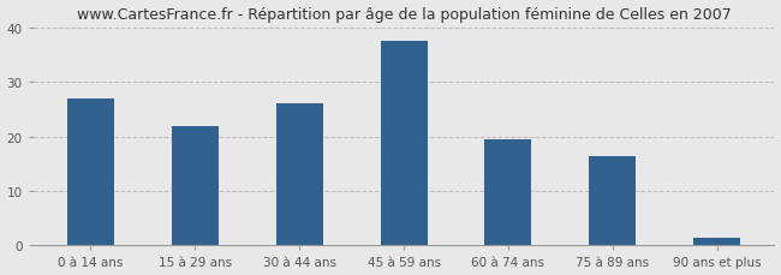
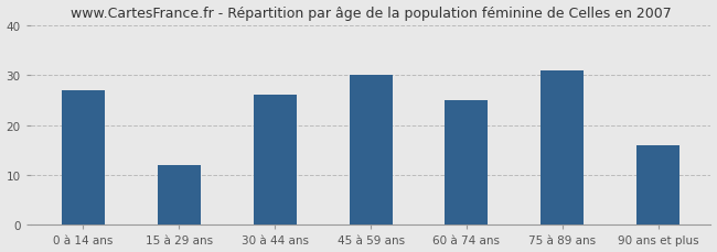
15 à 29 ans: 22.0 -> 12.0
45 à 59 ans: 37.5 -> 30.0
60 à 74 ans: 19.5 -> 25.0
75 à 89 ans: 16.5 -> 31.0
90 ans et plus: 1.5 -> 16.0
